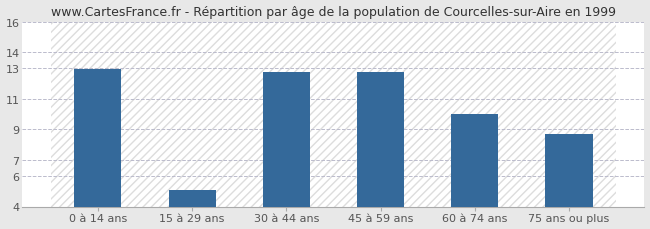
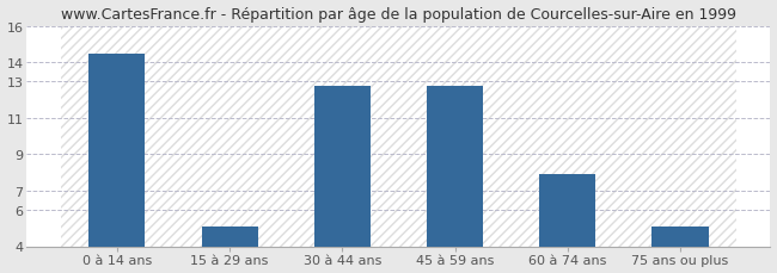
0 à 14 ans: 12.9 -> 14.5
60 à 74 ans: 10.0 -> 7.9
75 ans ou plus: 8.7 -> 5.1
